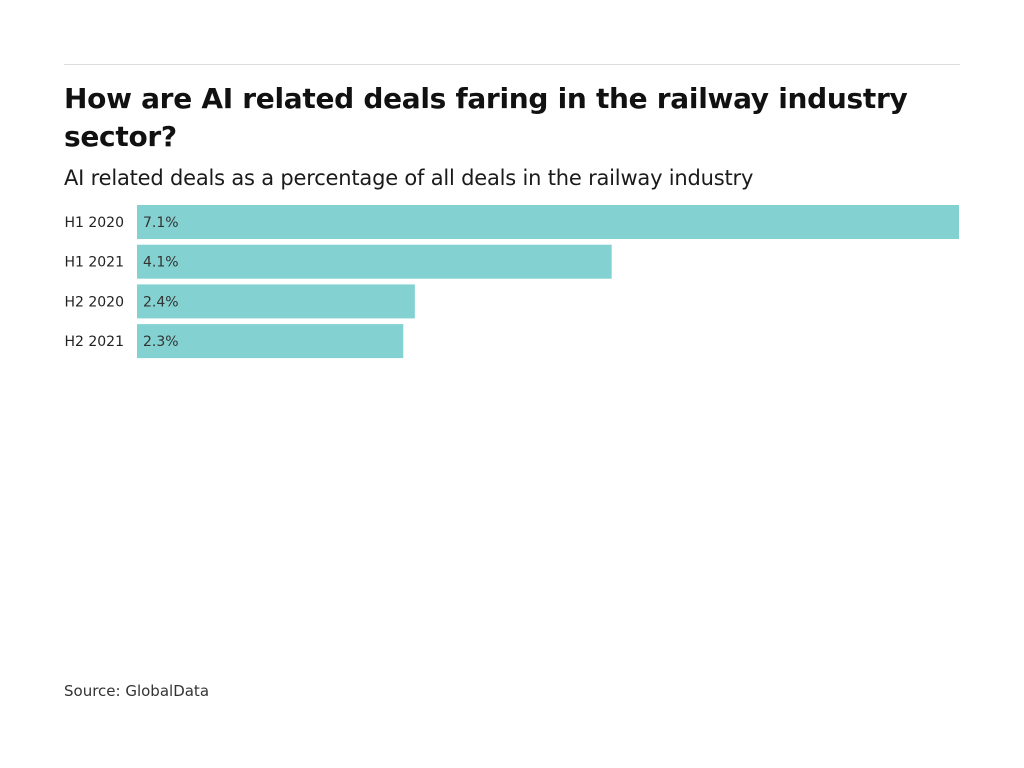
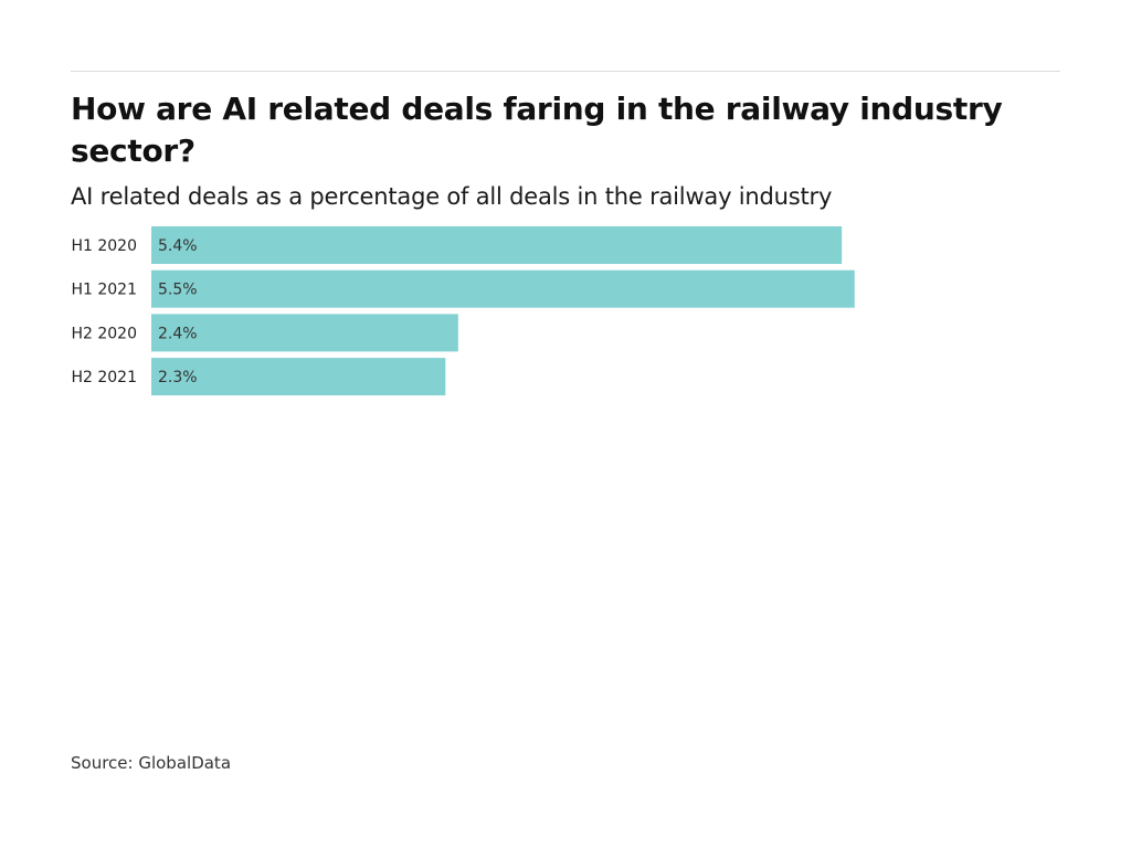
H1 2020: 7.1% -> 5.4%
H1 2021: 4.1% -> 5.5%
